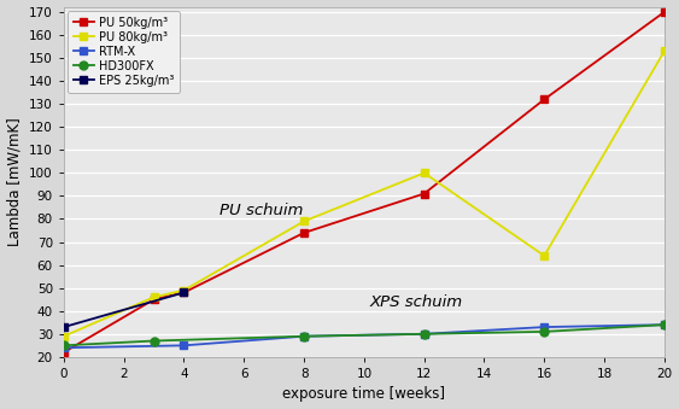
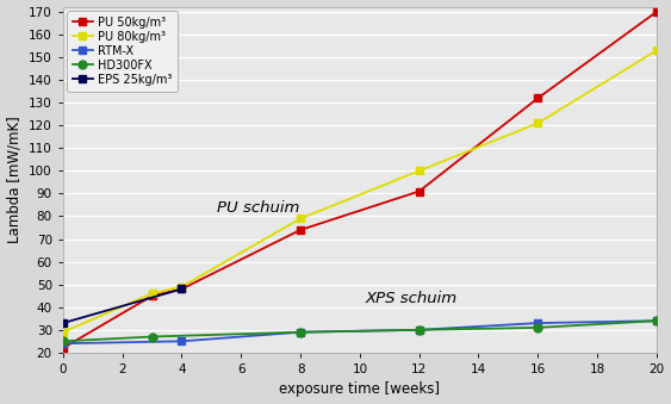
PU 80kg/m³/16: 64 -> 121
